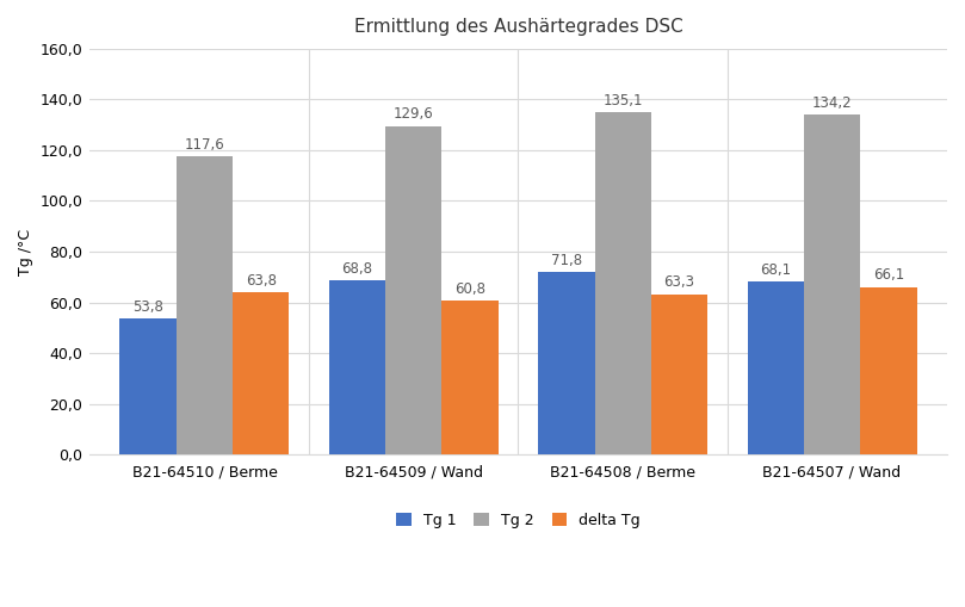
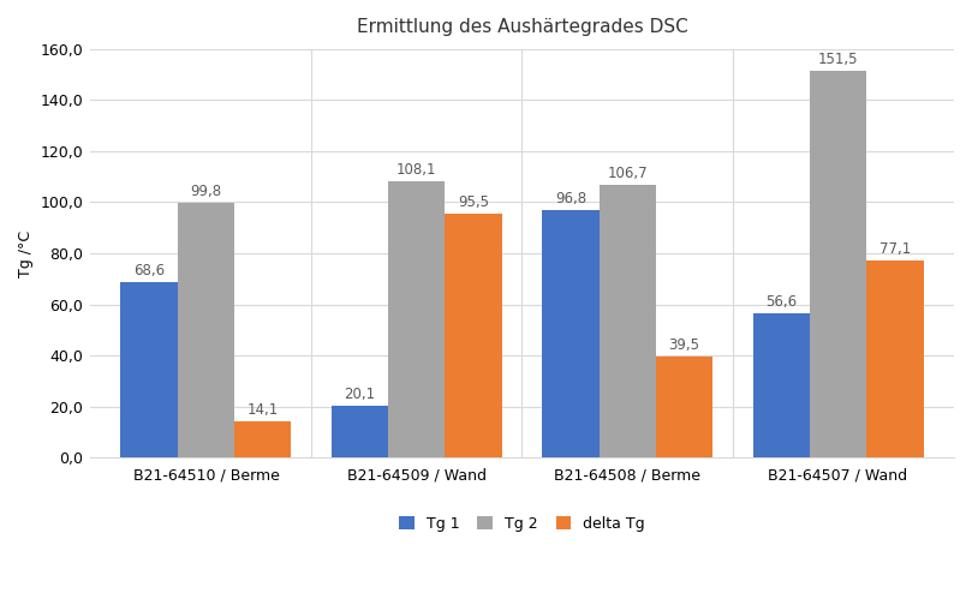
Tg 1/B21-64510 / Berme: 53,8 -> 68,6
Tg 2/B21-64510 / Berme: 117,6 -> 99,8
delta Tg/B21-64510 / Berme: 63,8 -> 14,1
Tg 1/B21-64509 / Wand: 68,8 -> 20,1
Tg 2/B21-64509 / Wand: 129,6 -> 108,1
delta Tg/B21-64509 / Wand: 60,8 -> 95,5
Tg 1/B21-64508 / Berme: 71,8 -> 96,8
Tg 2/B21-64508 / Berme: 135,1 -> 106,7
delta Tg/B21-64508 / Berme: 63,3 -> 39,5
Tg 1/B21-64507 / Wand: 68,1 -> 56,6
Tg 2/B21-64507 / Wand: 134,2 -> 151,5
delta Tg/B21-64507 / Wand: 66,1 -> 77,1
